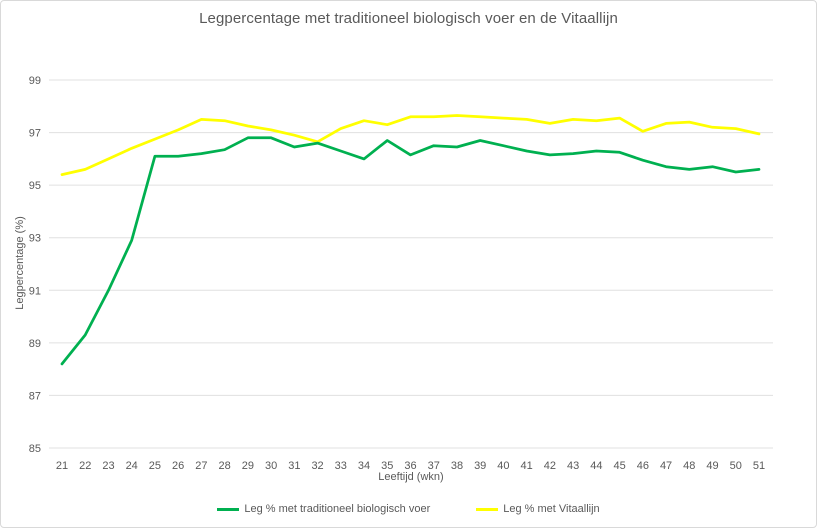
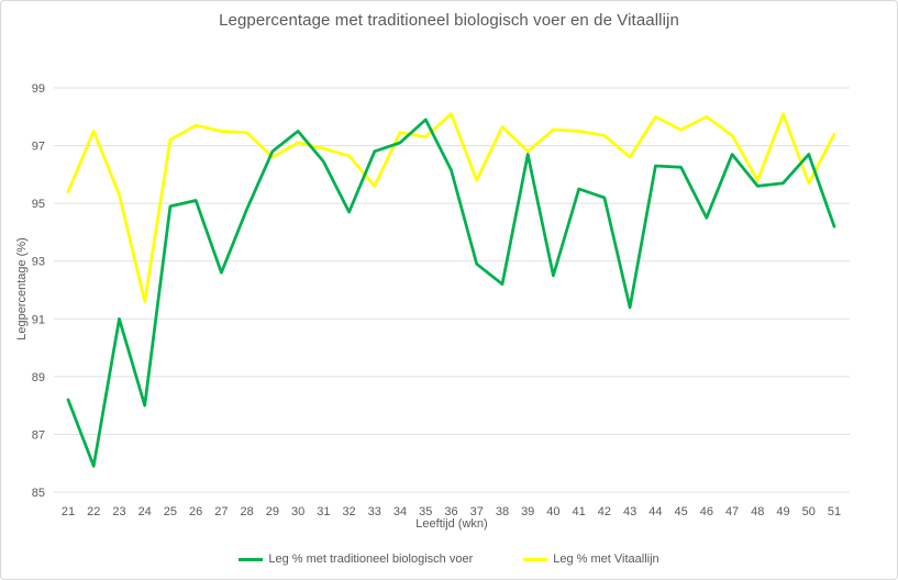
Leg % met traditioneel biologisch voer/22: 89.3 -> 85.9
Leg % met Vitaallijn/22: 95.6 -> 97.5
Leg % met Vitaallijn/23: 96.0 -> 95.3
Leg % met traditioneel biologisch voer/24: 92.9 -> 88.0
Leg % met Vitaallijn/24: 96.4 -> 91.6
Leg % met traditioneel biologisch voer/25: 96.1 -> 94.9
Leg % met Vitaallijn/25: 96.8 -> 97.2
Leg % met traditioneel biologisch voer/26: 96.1 -> 95.1
Leg % met Vitaallijn/26: 97.1 -> 97.7
Leg % met traditioneel biologisch voer/27: 96.2 -> 92.6
Leg % met traditioneel biologisch voer/28: 96.3 -> 94.8
Leg % met Vitaallijn/29: 97.2 -> 96.6
Leg % met traditioneel biologisch voer/30: 96.8 -> 97.5
Leg % met traditioneel biologisch voer/32: 96.6 -> 94.7
Leg % met traditioneel biologisch voer/33: 96.3 -> 96.8
Leg % met Vitaallijn/33: 97.2 -> 95.6
Leg % met traditioneel biologisch voer/34: 96.0 -> 97.1
Leg % met traditioneel biologisch voer/35: 96.7 -> 97.9
Leg % met Vitaallijn/36: 97.6 -> 98.1
Leg % met traditioneel biologisch voer/37: 96.5 -> 92.9
Leg % met Vitaallijn/37: 97.6 -> 95.8
Leg % met traditioneel biologisch voer/38: 96.5 -> 92.2
Leg % met Vitaallijn/39: 97.6 -> 96.8
Leg % met traditioneel biologisch voer/40: 96.5 -> 92.5
Leg % met traditioneel biologisch voer/41: 96.3 -> 95.5
Leg % met traditioneel biologisch voer/42: 96.2 -> 95.2
Leg % met traditioneel biologisch voer/43: 96.2 -> 91.4
Leg % met Vitaallijn/43: 97.5 -> 96.6
Leg % met Vitaallijn/44: 97.5 -> 98.0
Leg % met traditioneel biologisch voer/46: 96.0 -> 94.5
Leg % met Vitaallijn/46: 97.0 -> 98.0
Leg % met traditioneel biologisch voer/47: 95.7 -> 96.7
Leg % met Vitaallijn/48: 97.4 -> 95.8
Leg % met Vitaallijn/49: 97.2 -> 98.1
Leg % met traditioneel biologisch voer/50: 95.5 -> 96.7
Leg % met Vitaallijn/50: 97.2 -> 95.7
Leg % met traditioneel biologisch voer/51: 95.6 -> 94.2
Leg % met Vitaallijn/51: 97.0 -> 97.4
